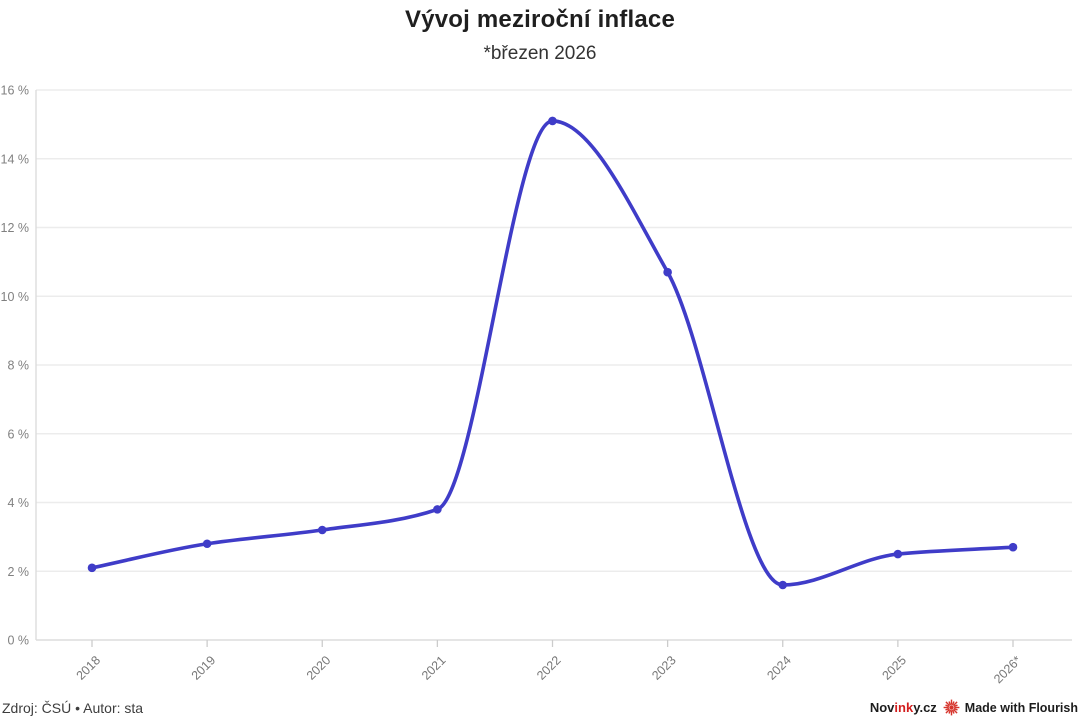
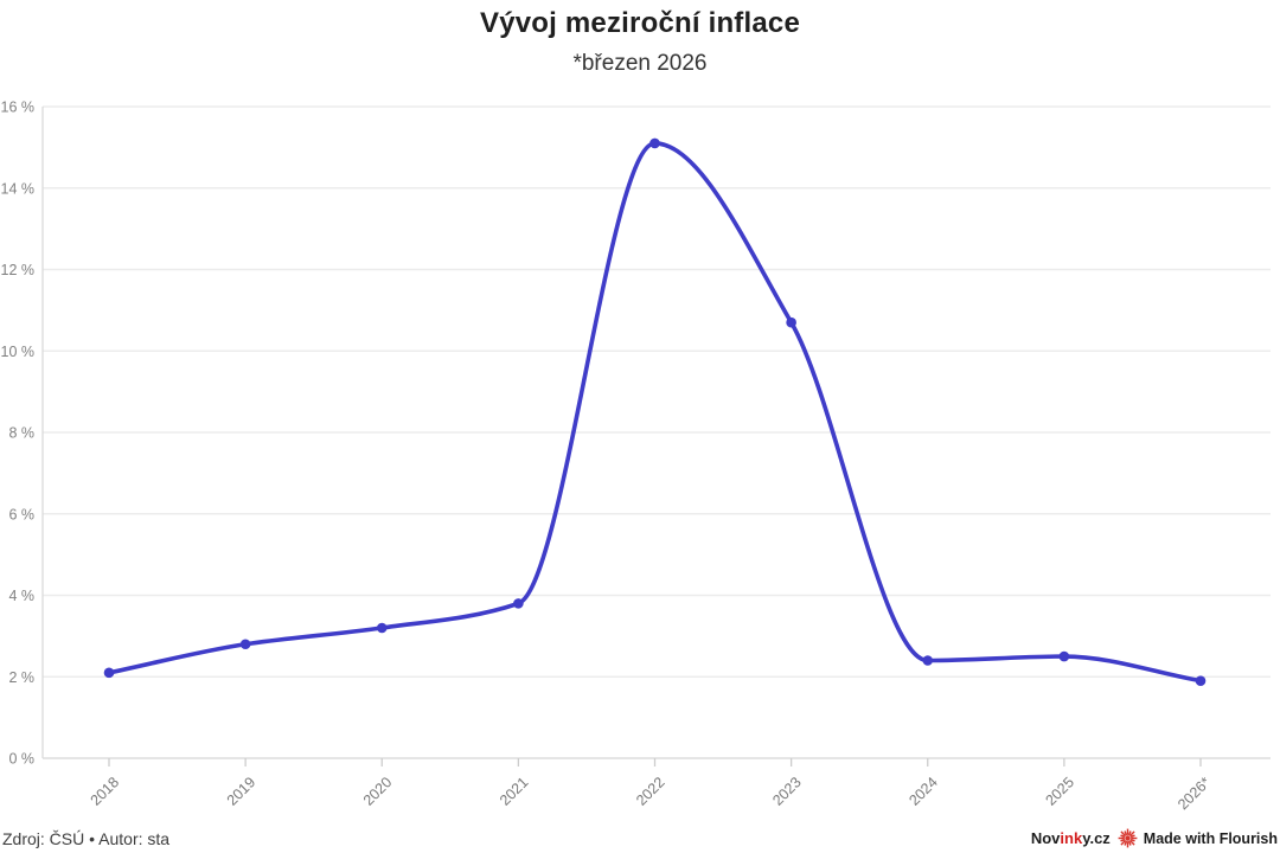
2024: 1.6% -> 2.4%
2026*: 2.7% -> 1.9%
